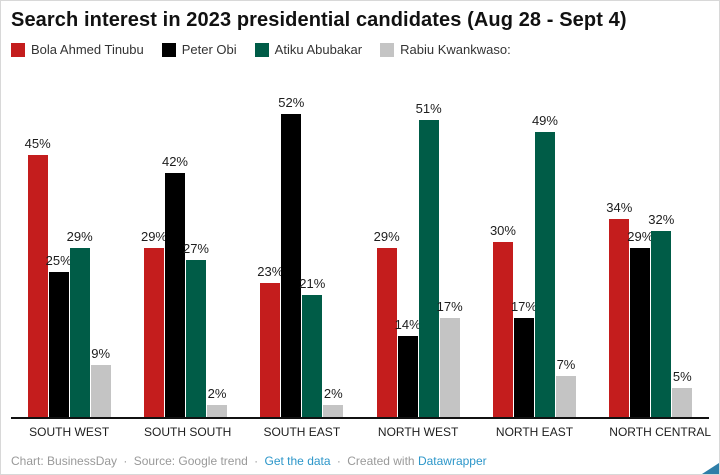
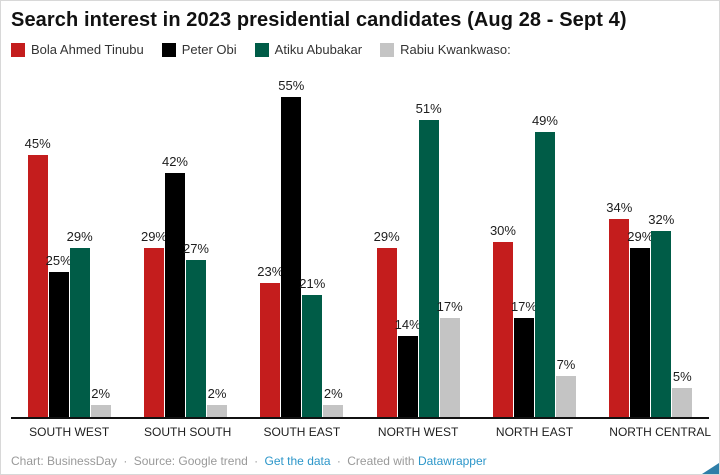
Rabiu Kwankwaso:/SOUTH WEST: 9% -> 2%
Peter Obi/SOUTH EAST: 52% -> 55%
